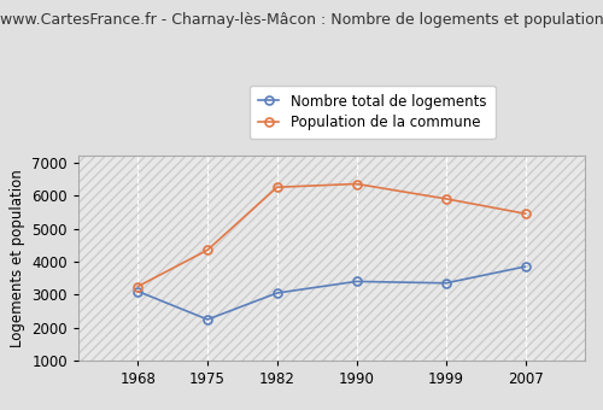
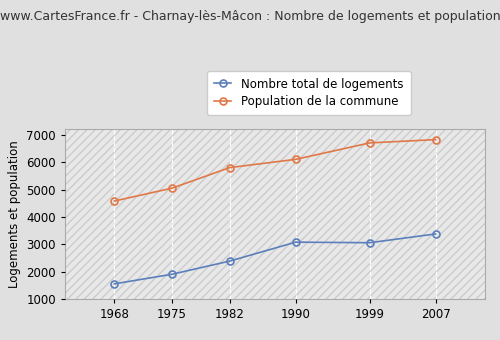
Nombre total de logements/1968: 3100 -> 1560
Population de la commune/1968: 3250 -> 4580
Nombre total de logements/1975: 2250 -> 1910
Population de la commune/1975: 4350 -> 5050
Nombre total de logements/1982: 3050 -> 2390
Population de la commune/1982: 6250 -> 5800
Nombre total de logements/1990: 3400 -> 3080
Population de la commune/1990: 6350 -> 6100
Nombre total de logements/1999: 3350 -> 3060
Population de la commune/1999: 5900 -> 6700
Nombre total de logements/2007: 3850 -> 3380
Population de la commune/2007: 5450 -> 6820
